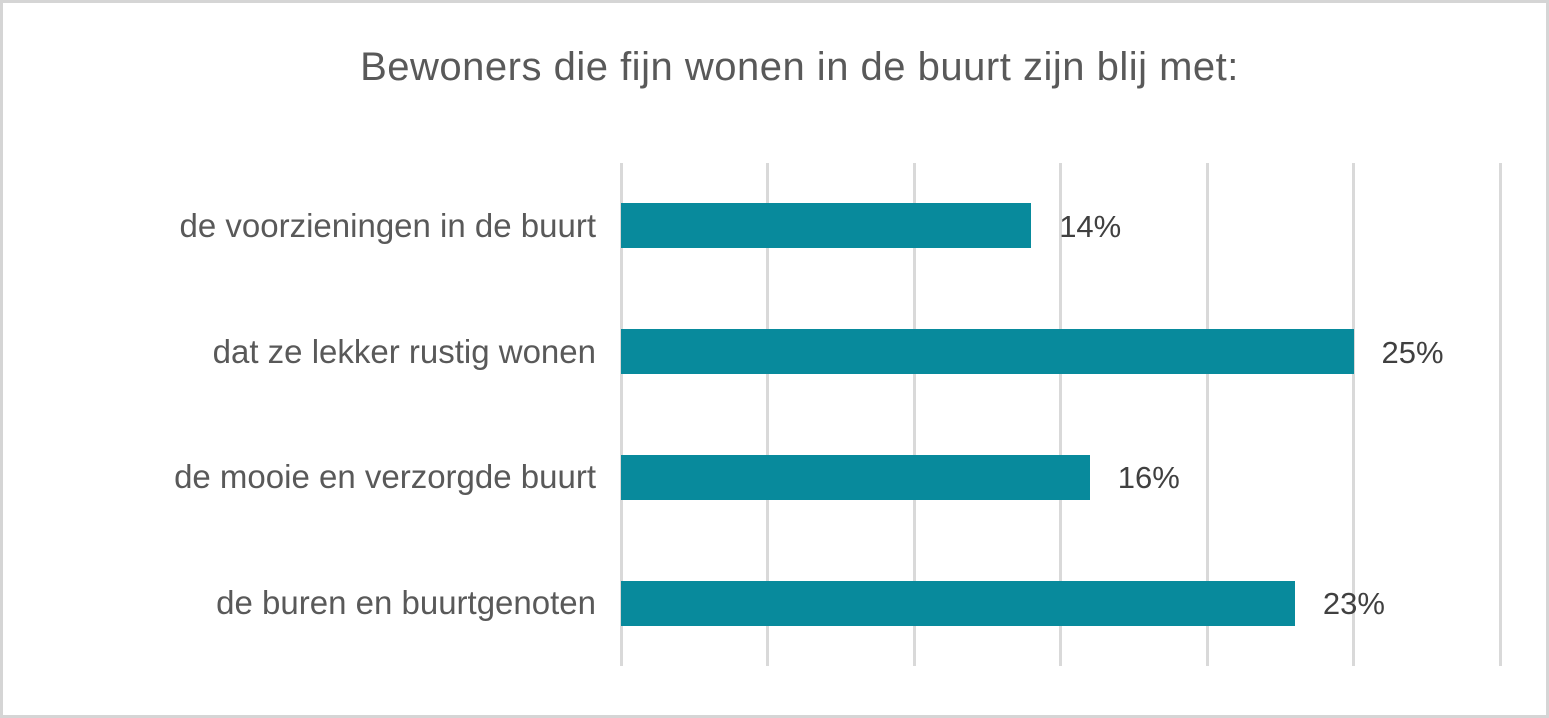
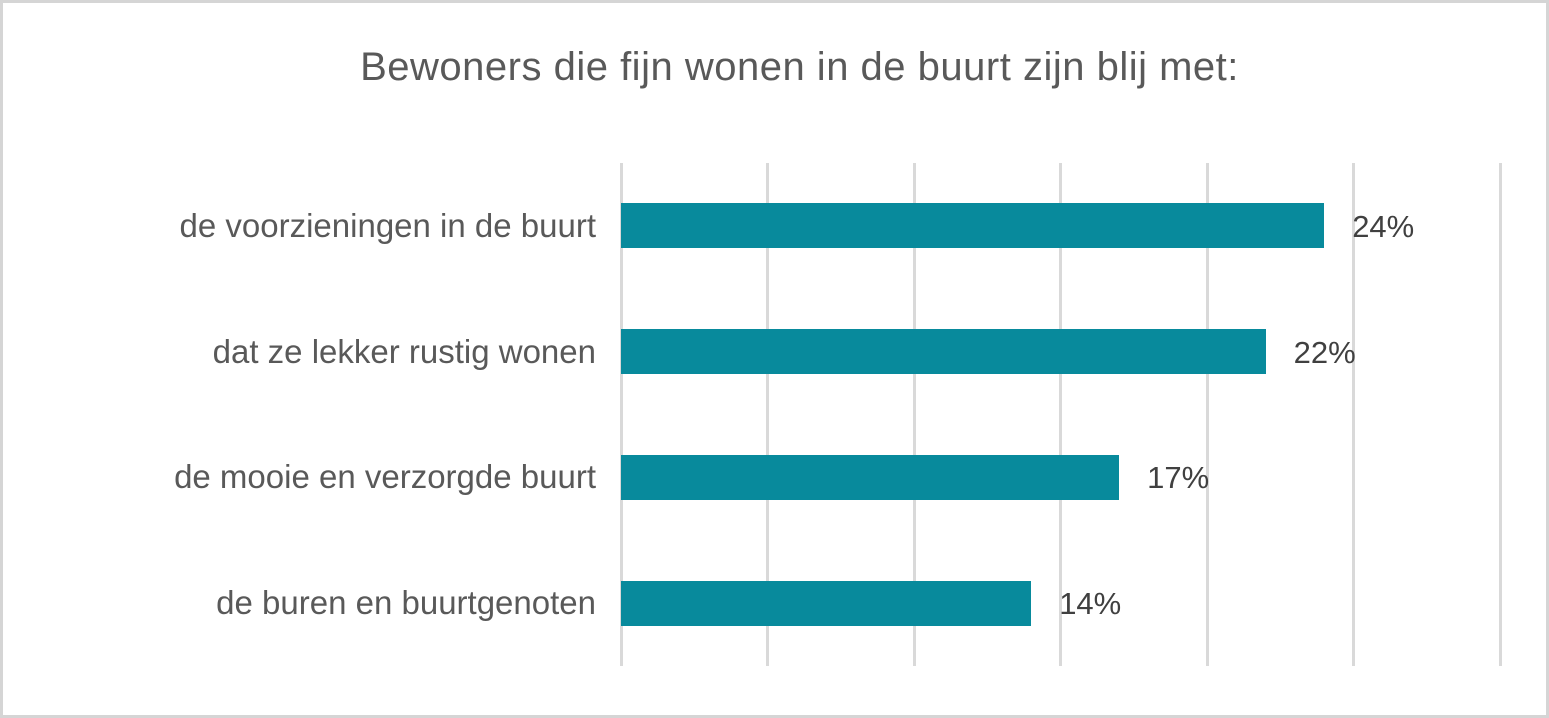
de voorzieningen in de buurt: 14% -> 24%
dat ze lekker rustig wonen: 25% -> 22%
de mooie en verzorgde buurt: 16% -> 17%
de buren en buurtgenoten: 23% -> 14%
